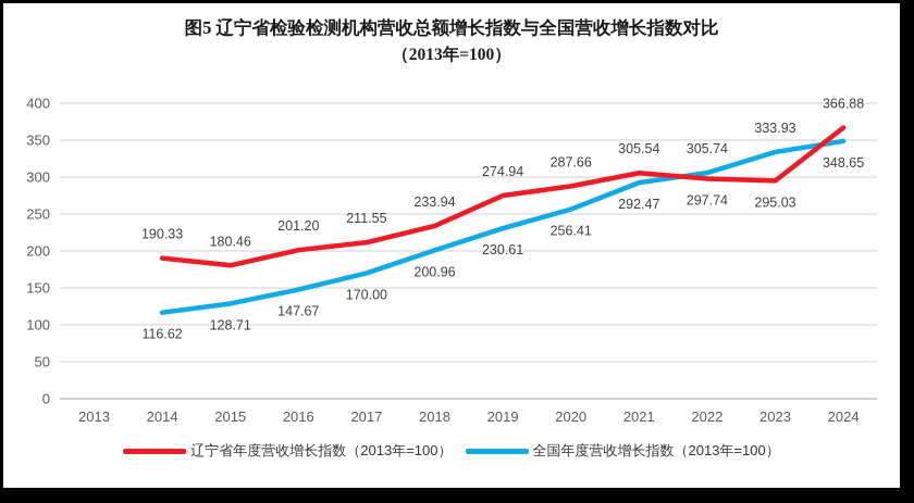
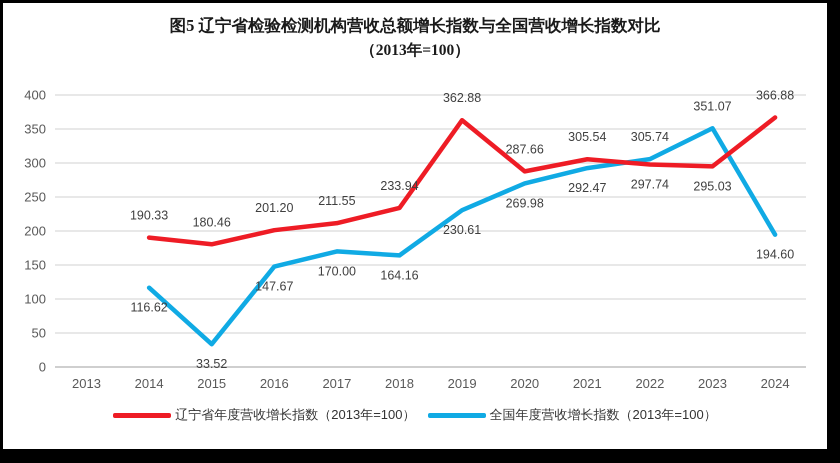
全国年度营收增长指数（2013年=100）/2015: 128.71 -> 33.52
全国年度营收增长指数（2013年=100）/2018: 200.96 -> 164.16
辽宁省年度营收增长指数（2013年=100）/2019: 274.94 -> 362.88
全国年度营收增长指数（2013年=100）/2020: 256.41 -> 269.98
全国年度营收增长指数（2013年=100）/2023: 333.93 -> 351.07
全国年度营收增长指数（2013年=100）/2024: 348.65 -> 194.60
